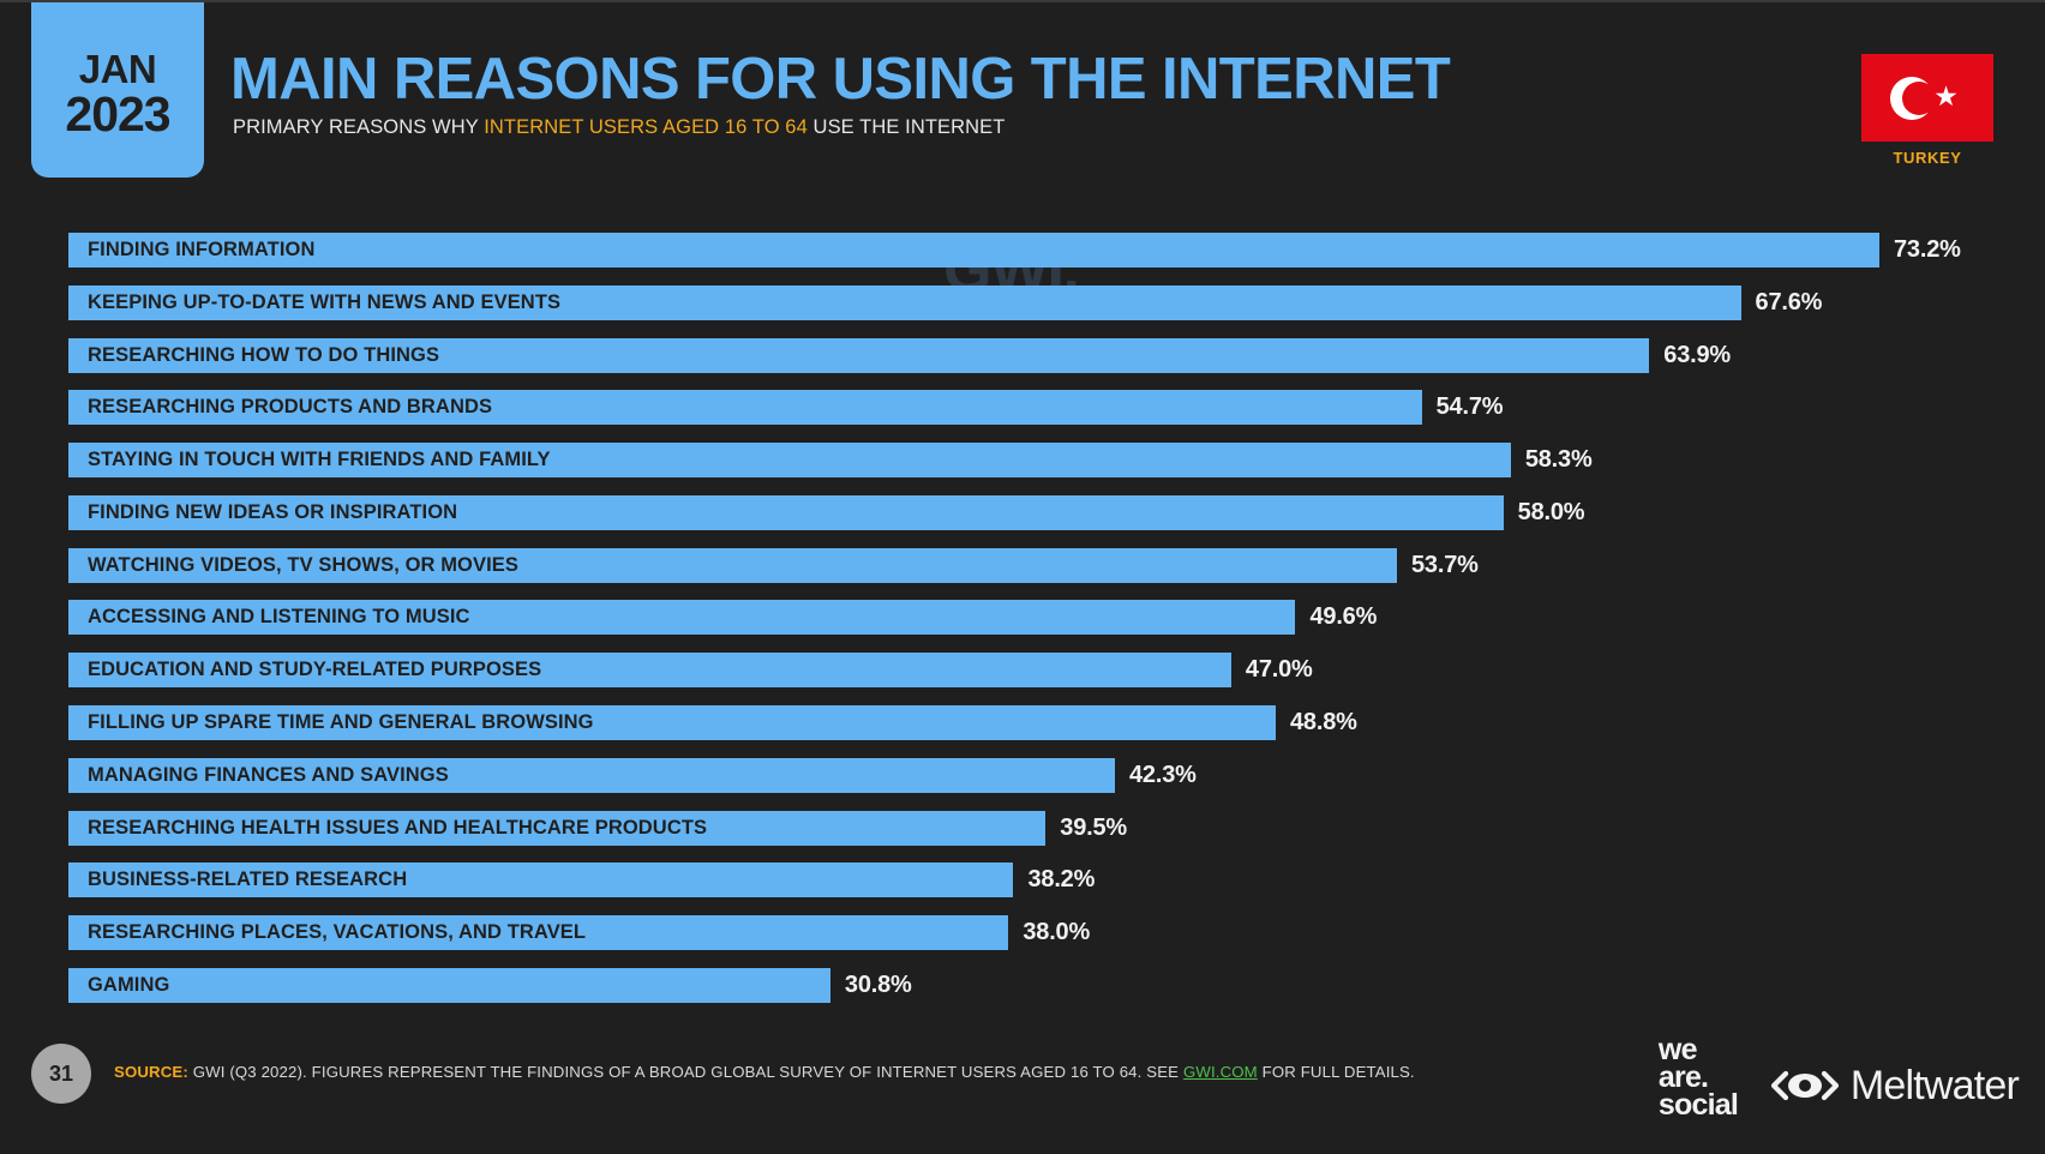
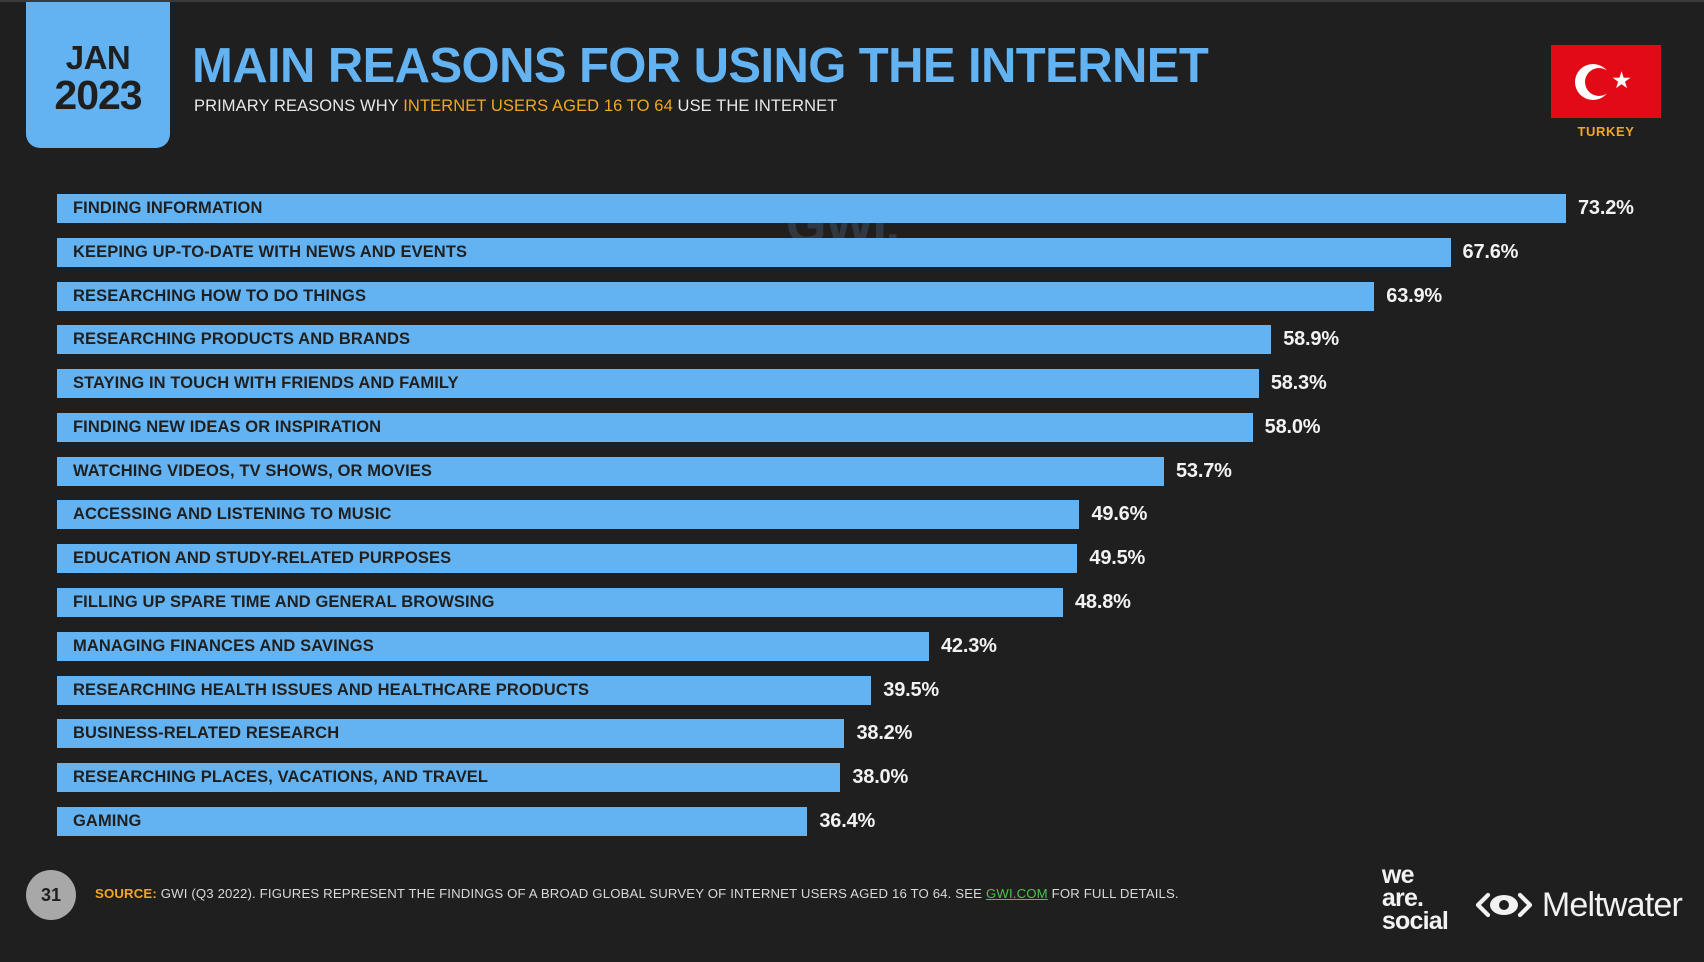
RESEARCHING PRODUCTS AND BRANDS: 54.7% -> 58.9%
EDUCATION AND STUDY-RELATED PURPOSES: 47.0% -> 49.5%
GAMING: 30.8% -> 36.4%
